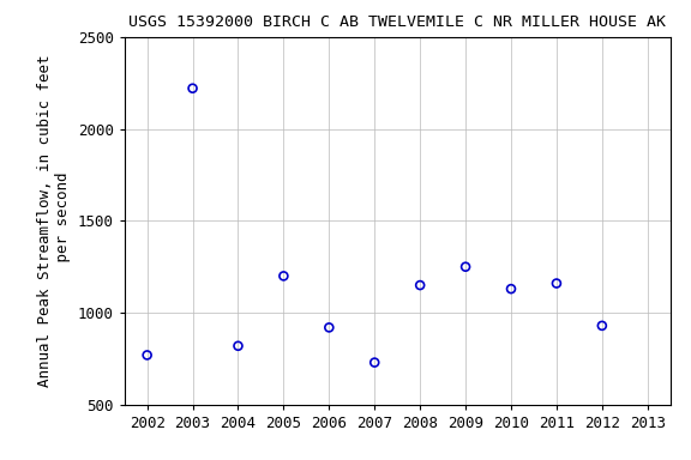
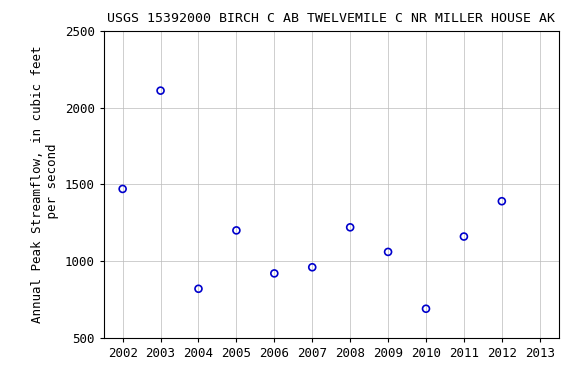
2002: 770 -> 1470
2003: 2220 -> 2110
2007: 730 -> 960
2008: 1150 -> 1220
2009: 1250 -> 1060
2010: 1130 -> 690
2012: 930 -> 1390
